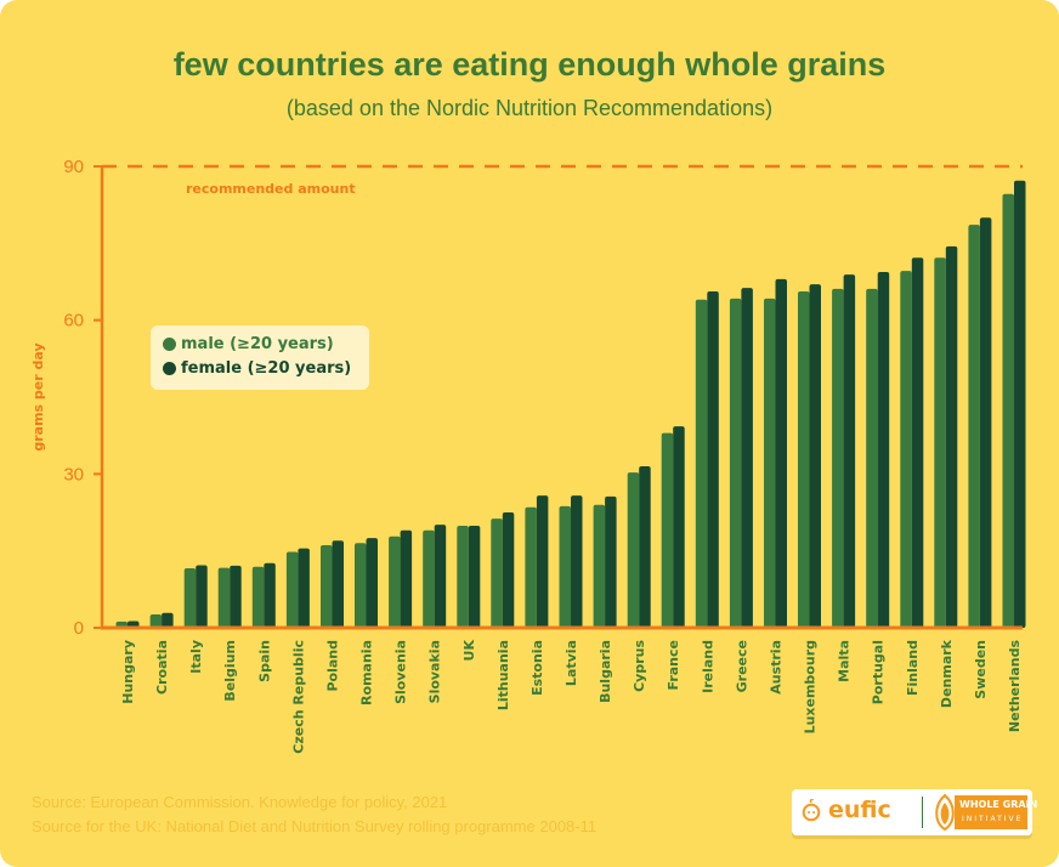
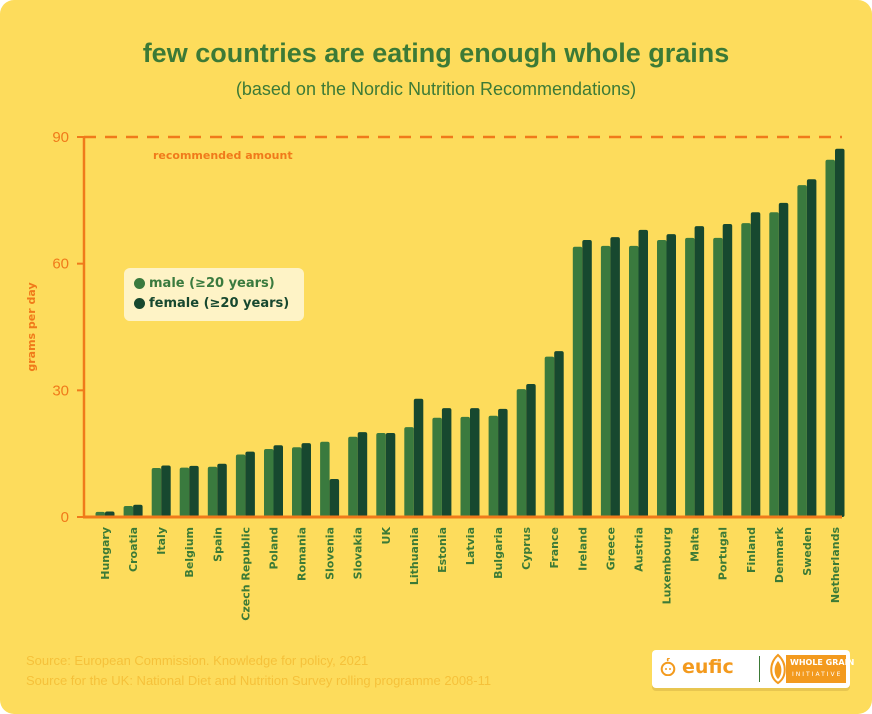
female (≥20 years)/Slovenia: 19 -> 9
female (≥20 years)/Lithuania: 22 -> 28
